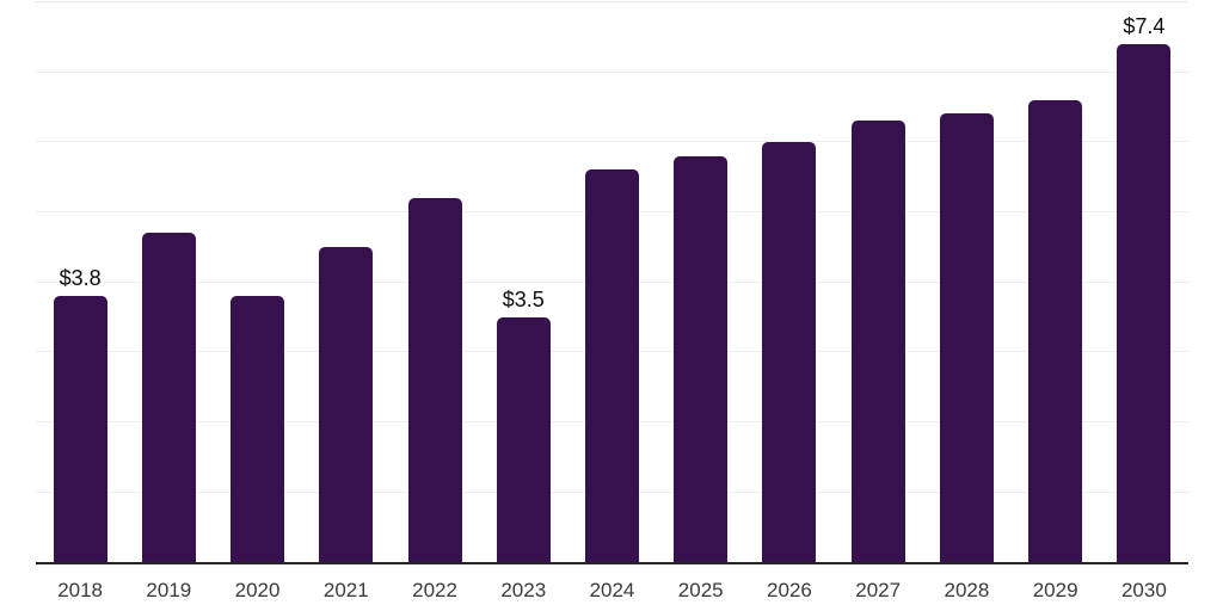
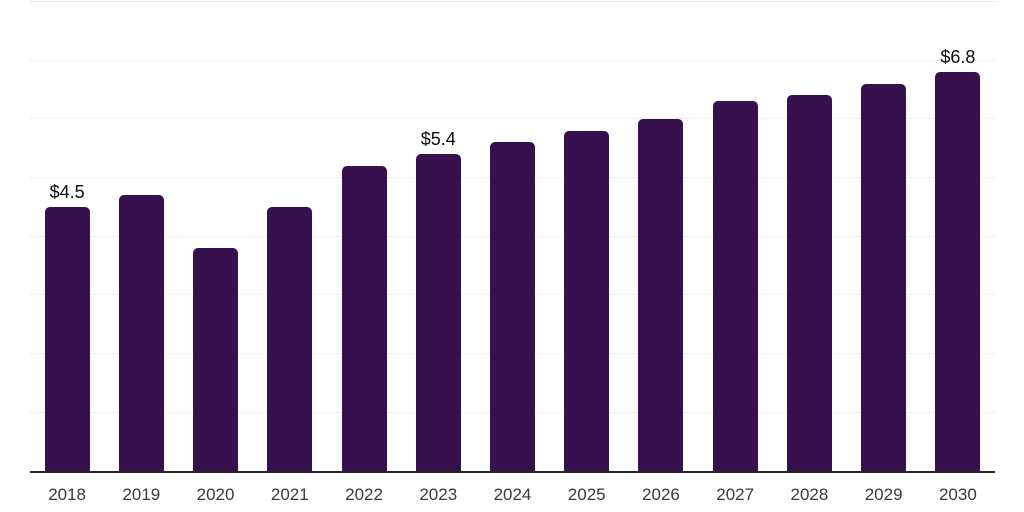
2018: $3.8 -> $4.5
2023: $3.5 -> $5.4
2030: $7.4 -> $6.8
